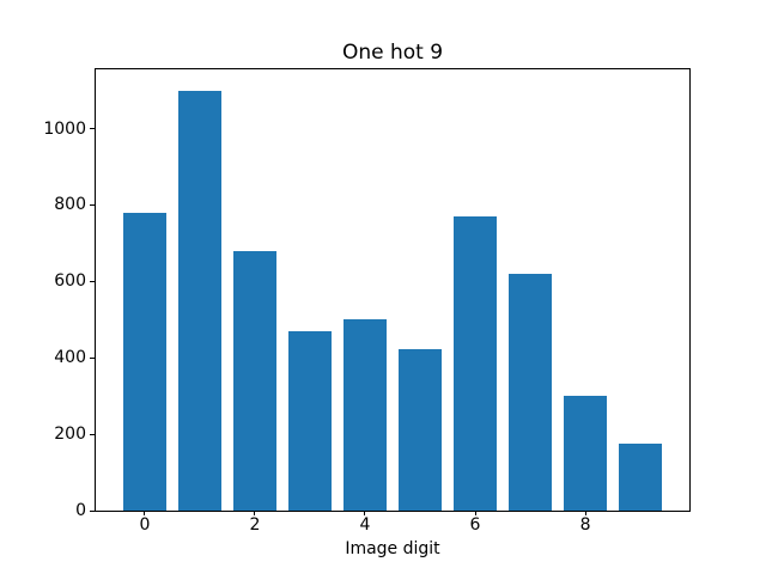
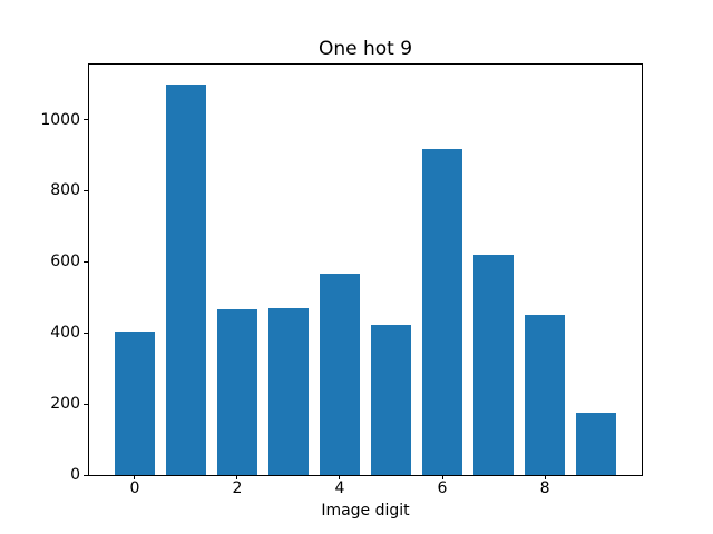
0: 780 -> 400
2: 680 -> 470
4: 500 -> 570
6: 770 -> 920
8: 300 -> 450
